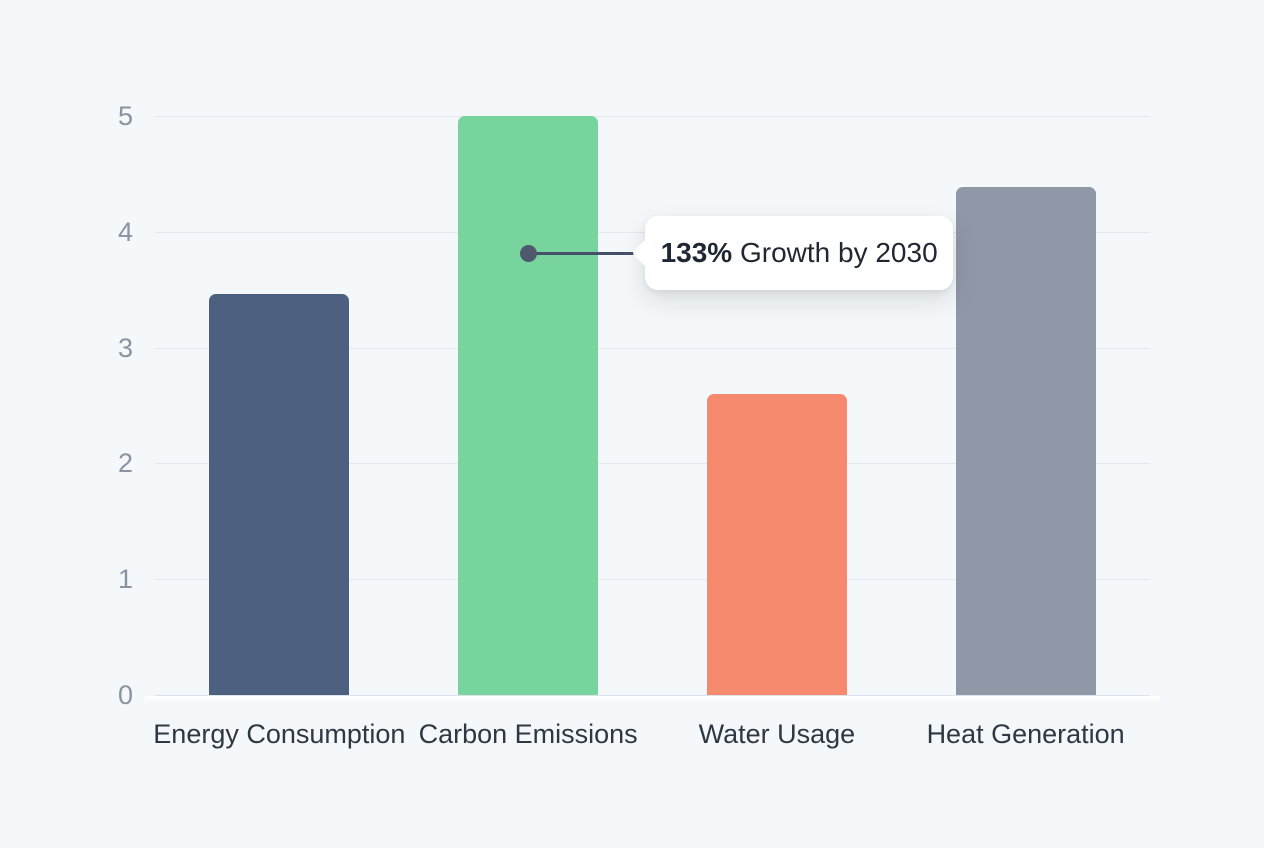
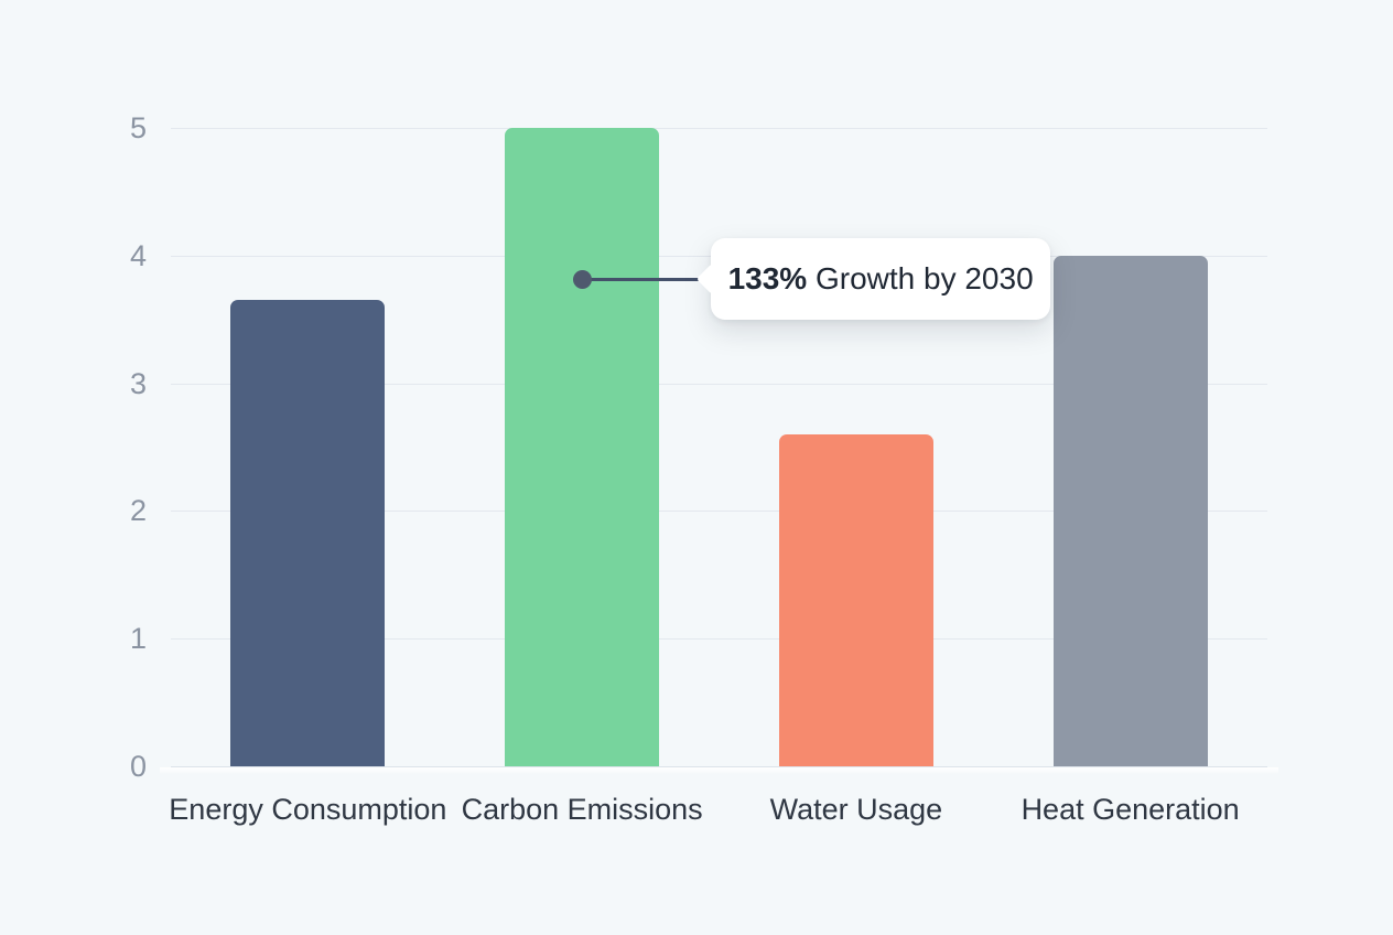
Energy Consumption: 3.46 -> 3.65
Heat Generation: 4.39 -> 4.00
